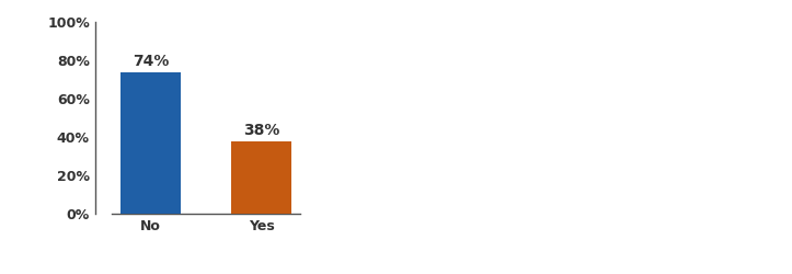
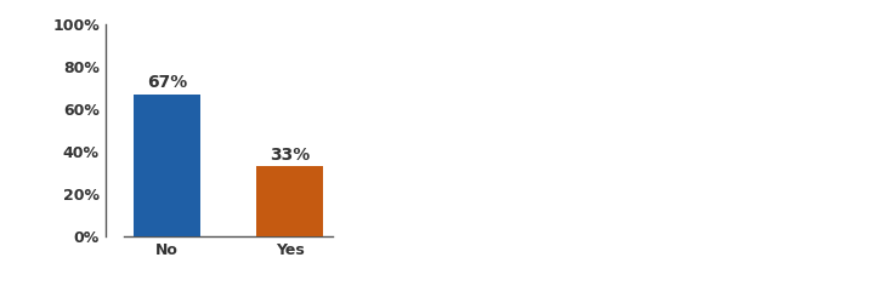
No: 74% -> 67%
Yes: 38% -> 33%
